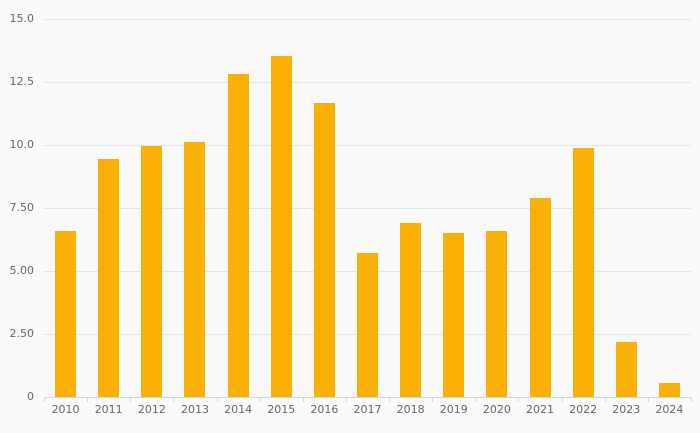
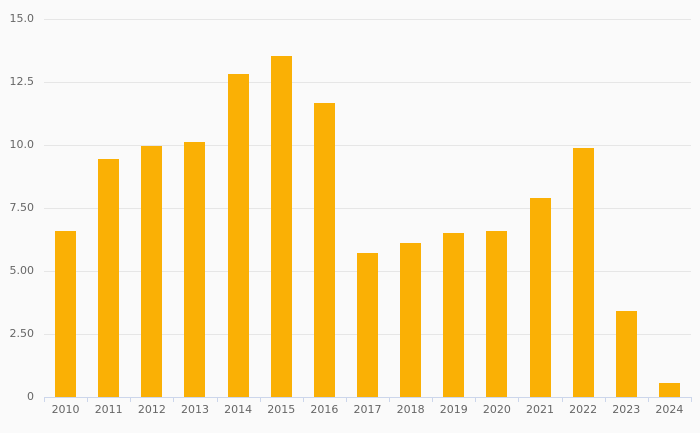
2018: 6.9 -> 6.1
2023: 2.2 -> 3.4
